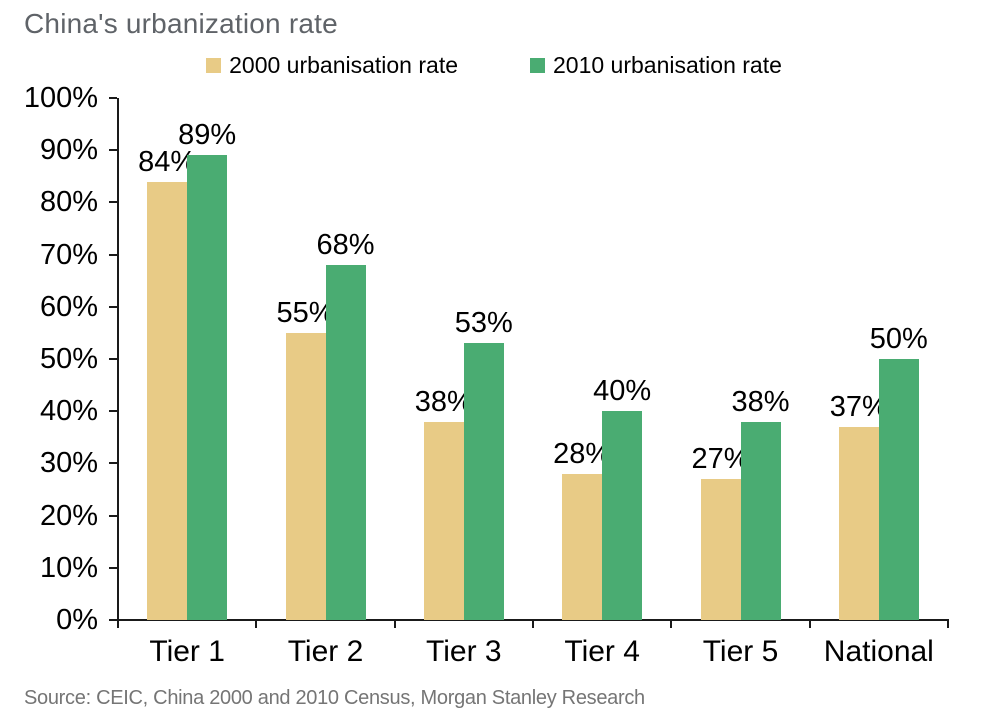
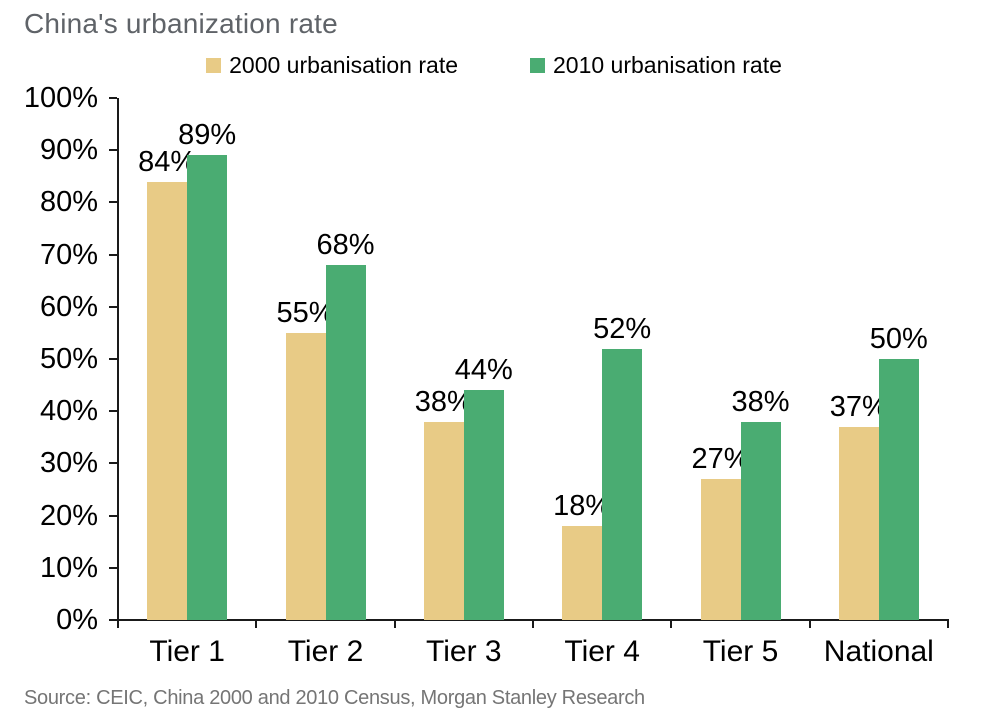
2010 urbanisation rate/Tier 3: 53% -> 44%
2000 urbanisation rate/Tier 4: 28% -> 18%
2010 urbanisation rate/Tier 4: 40% -> 52%
